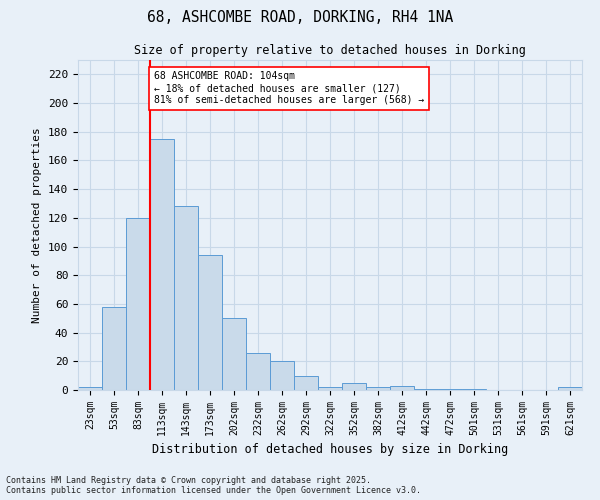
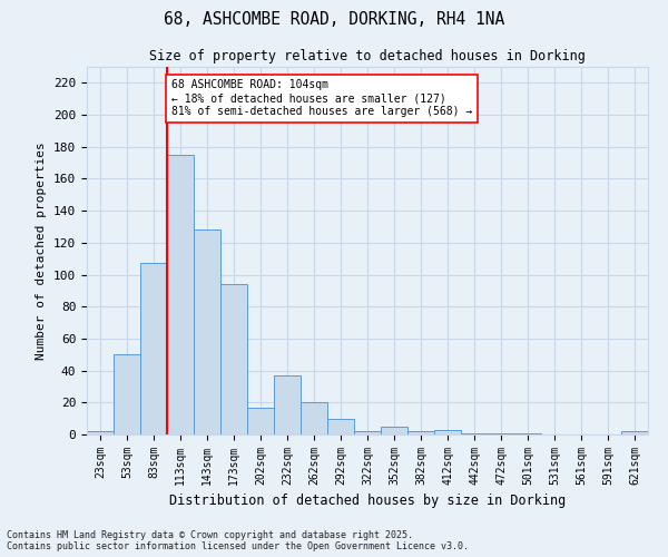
53sqm: 58 -> 50
83sqm: 120 -> 107
202sqm: 50 -> 17
232sqm: 26 -> 37
